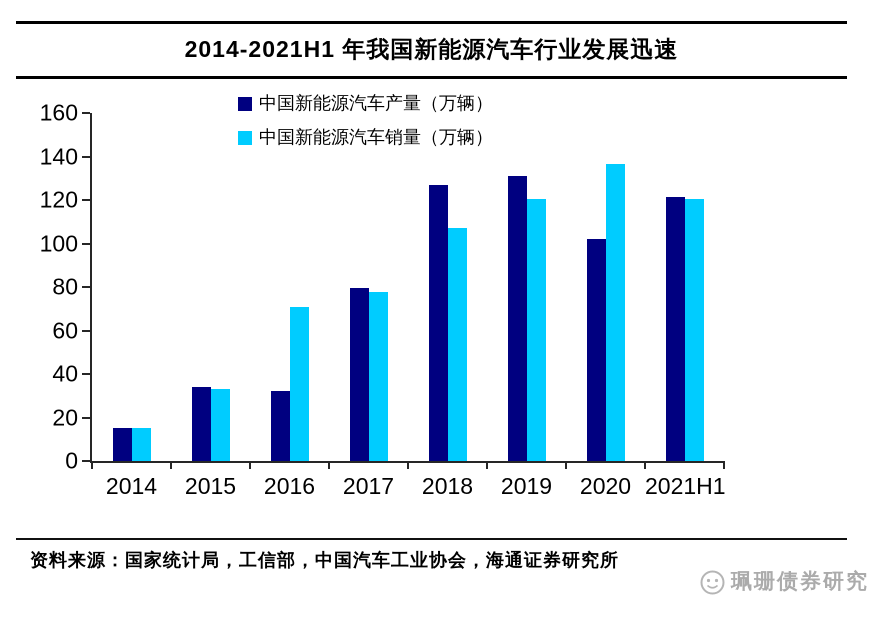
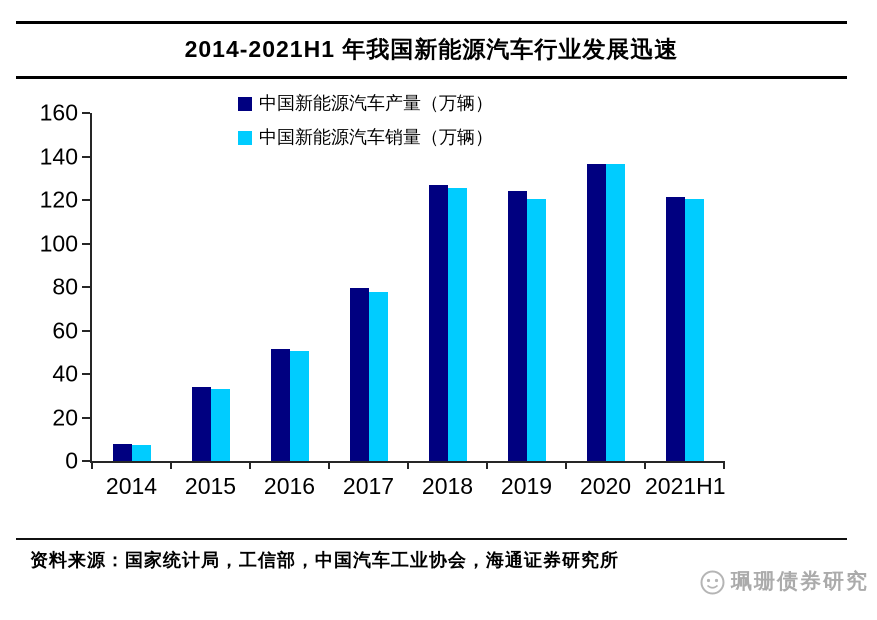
中国新能源汽车产量（万辆）/2014: 15 -> 8
中国新能源汽车销量（万辆）/2014: 15 -> 8
中国新能源汽车产量（万辆）/2016: 32 -> 52
中国新能源汽车销量（万辆）/2016: 71 -> 51
中国新能源汽车销量（万辆）/2018: 107 -> 126
中国新能源汽车产量（万辆）/2019: 131 -> 124
中国新能源汽车产量（万辆）/2020: 102 -> 137
